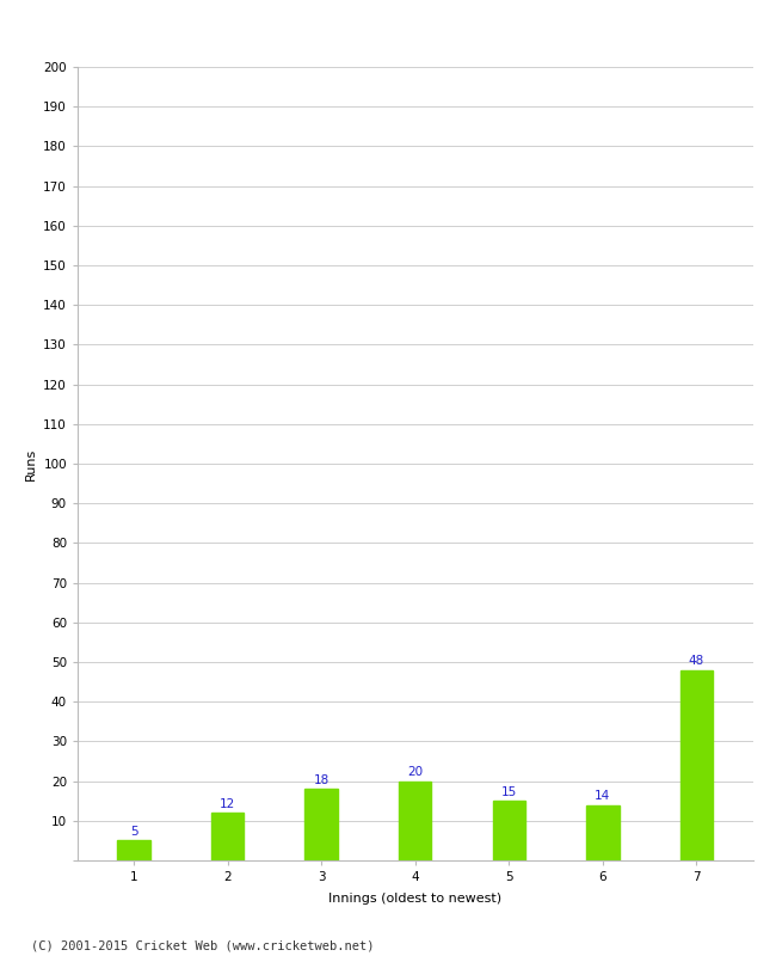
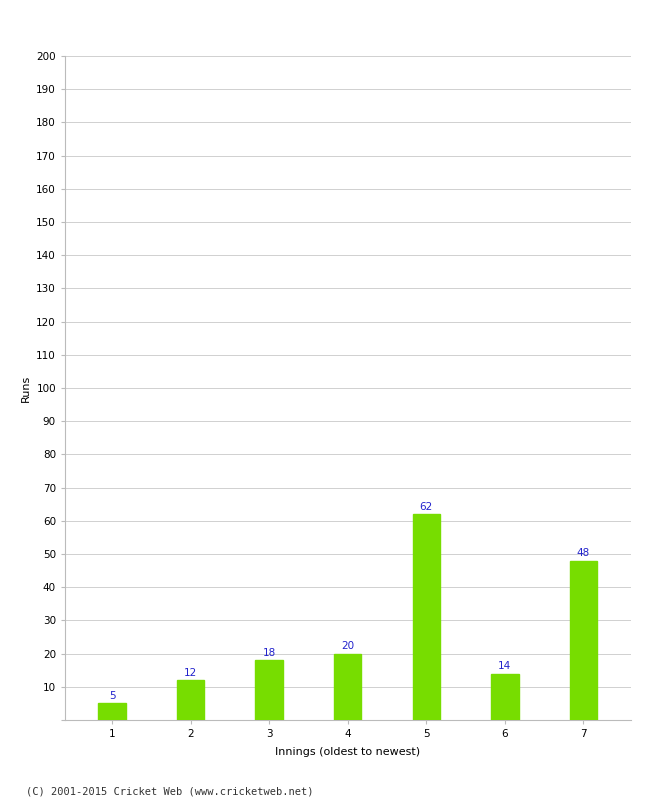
5: 15 -> 62
